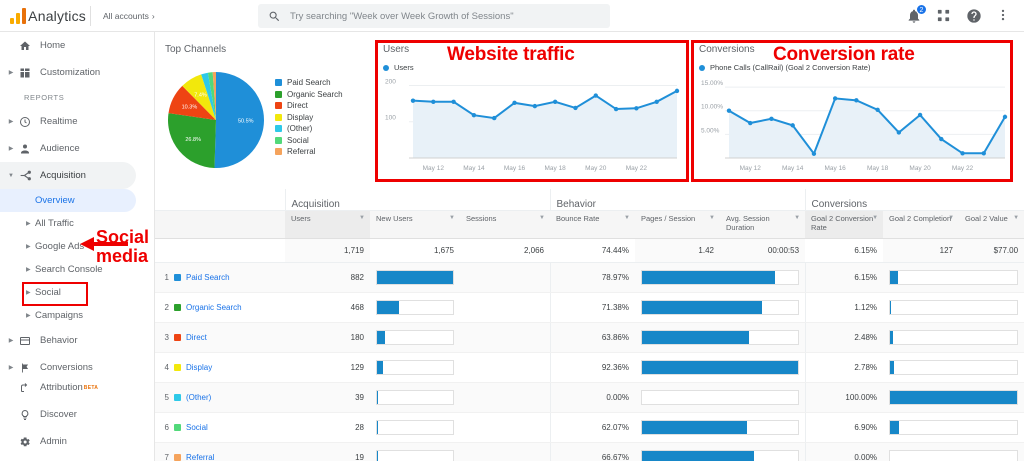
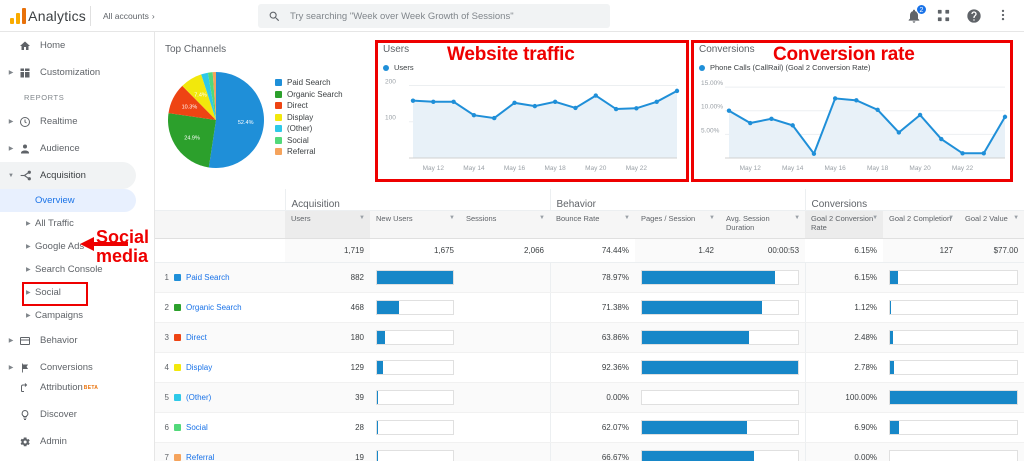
Top Channels/Paid Search: 50.5% -> 52.4%
Top Channels/Organic Search: 26.8% -> 24.9%
